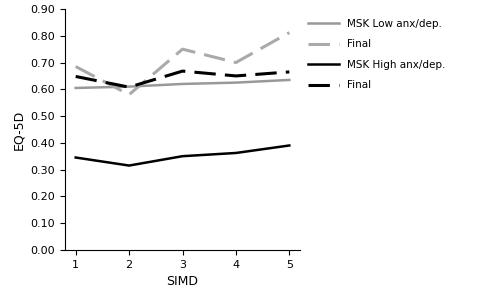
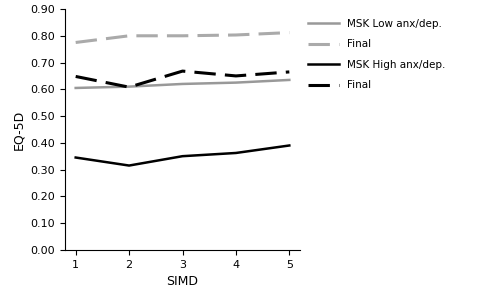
Final/1: 0.685 -> 0.775
Final/2: 0.580 -> 0.800
Final/3: 0.750 -> 0.800
Final/4: 0.700 -> 0.803
